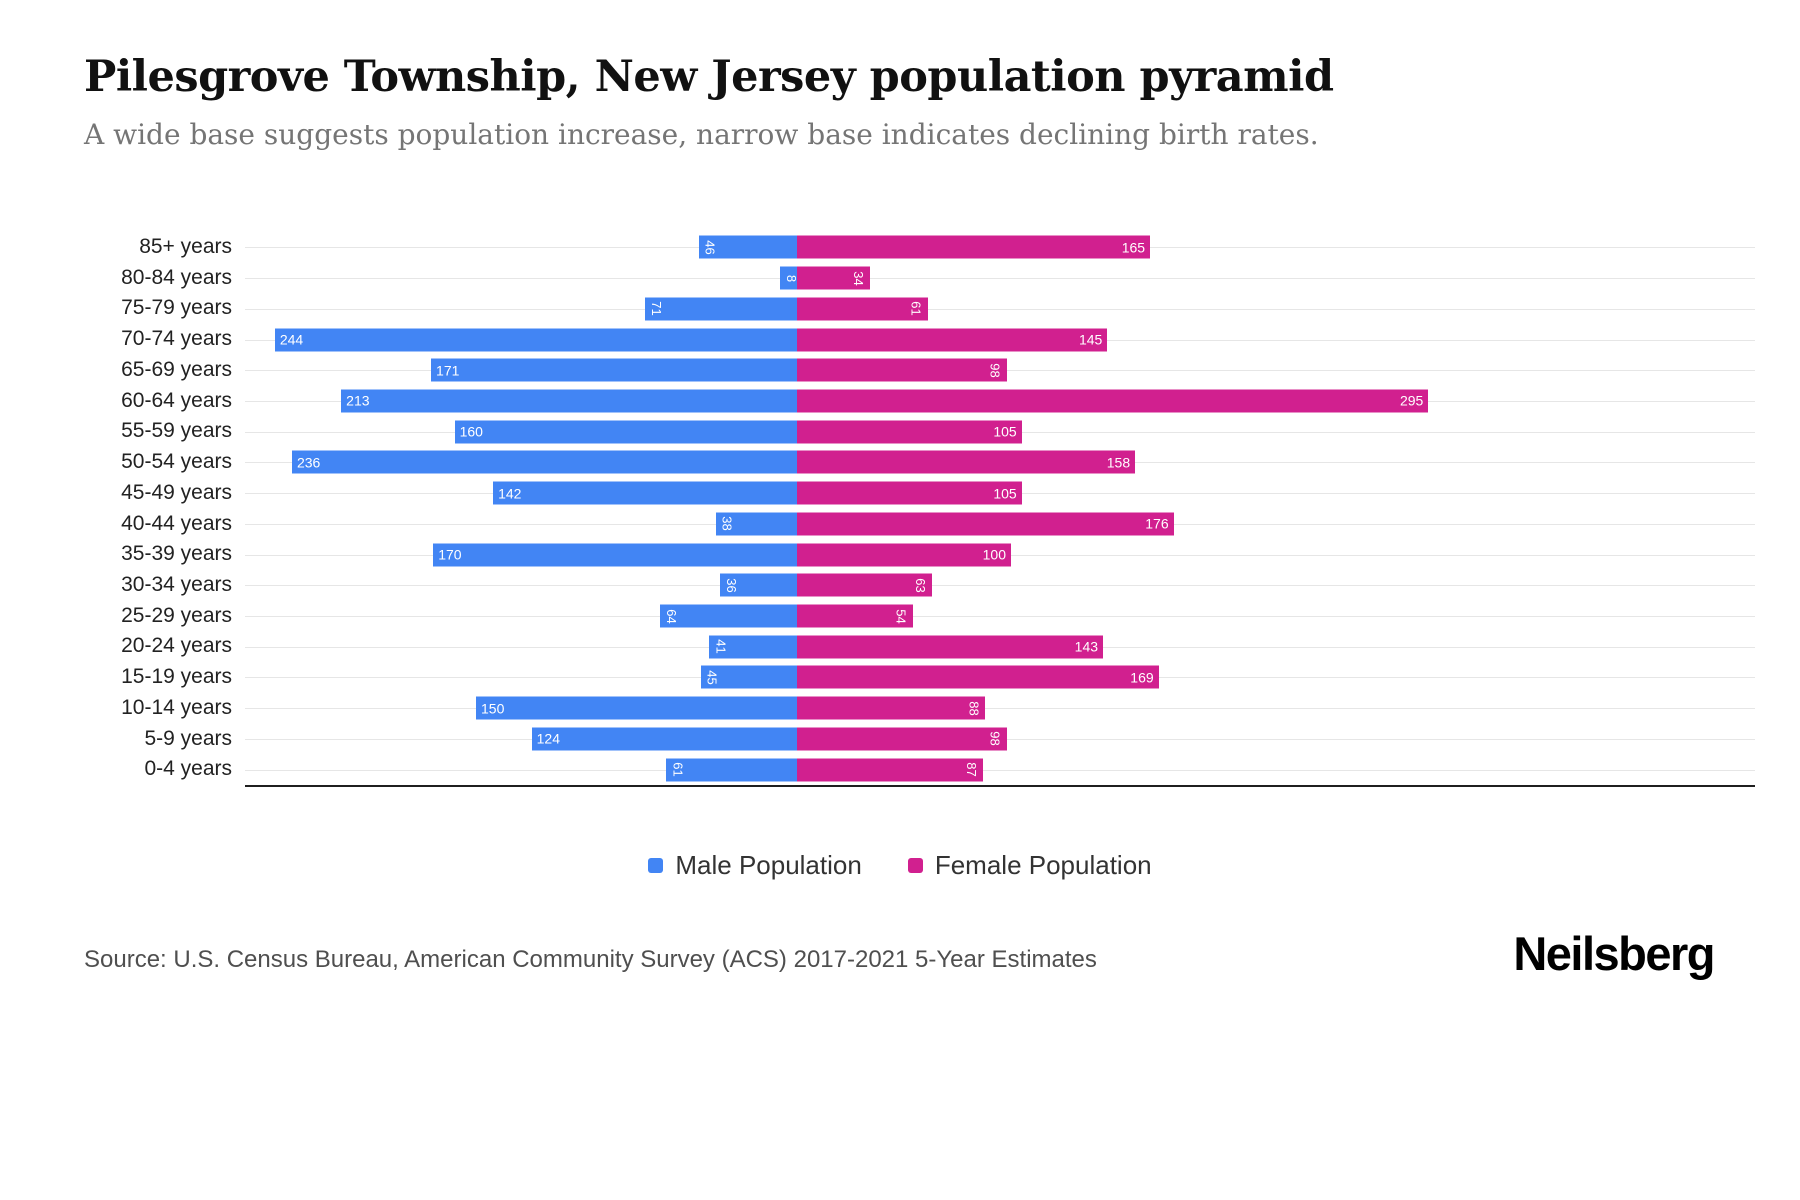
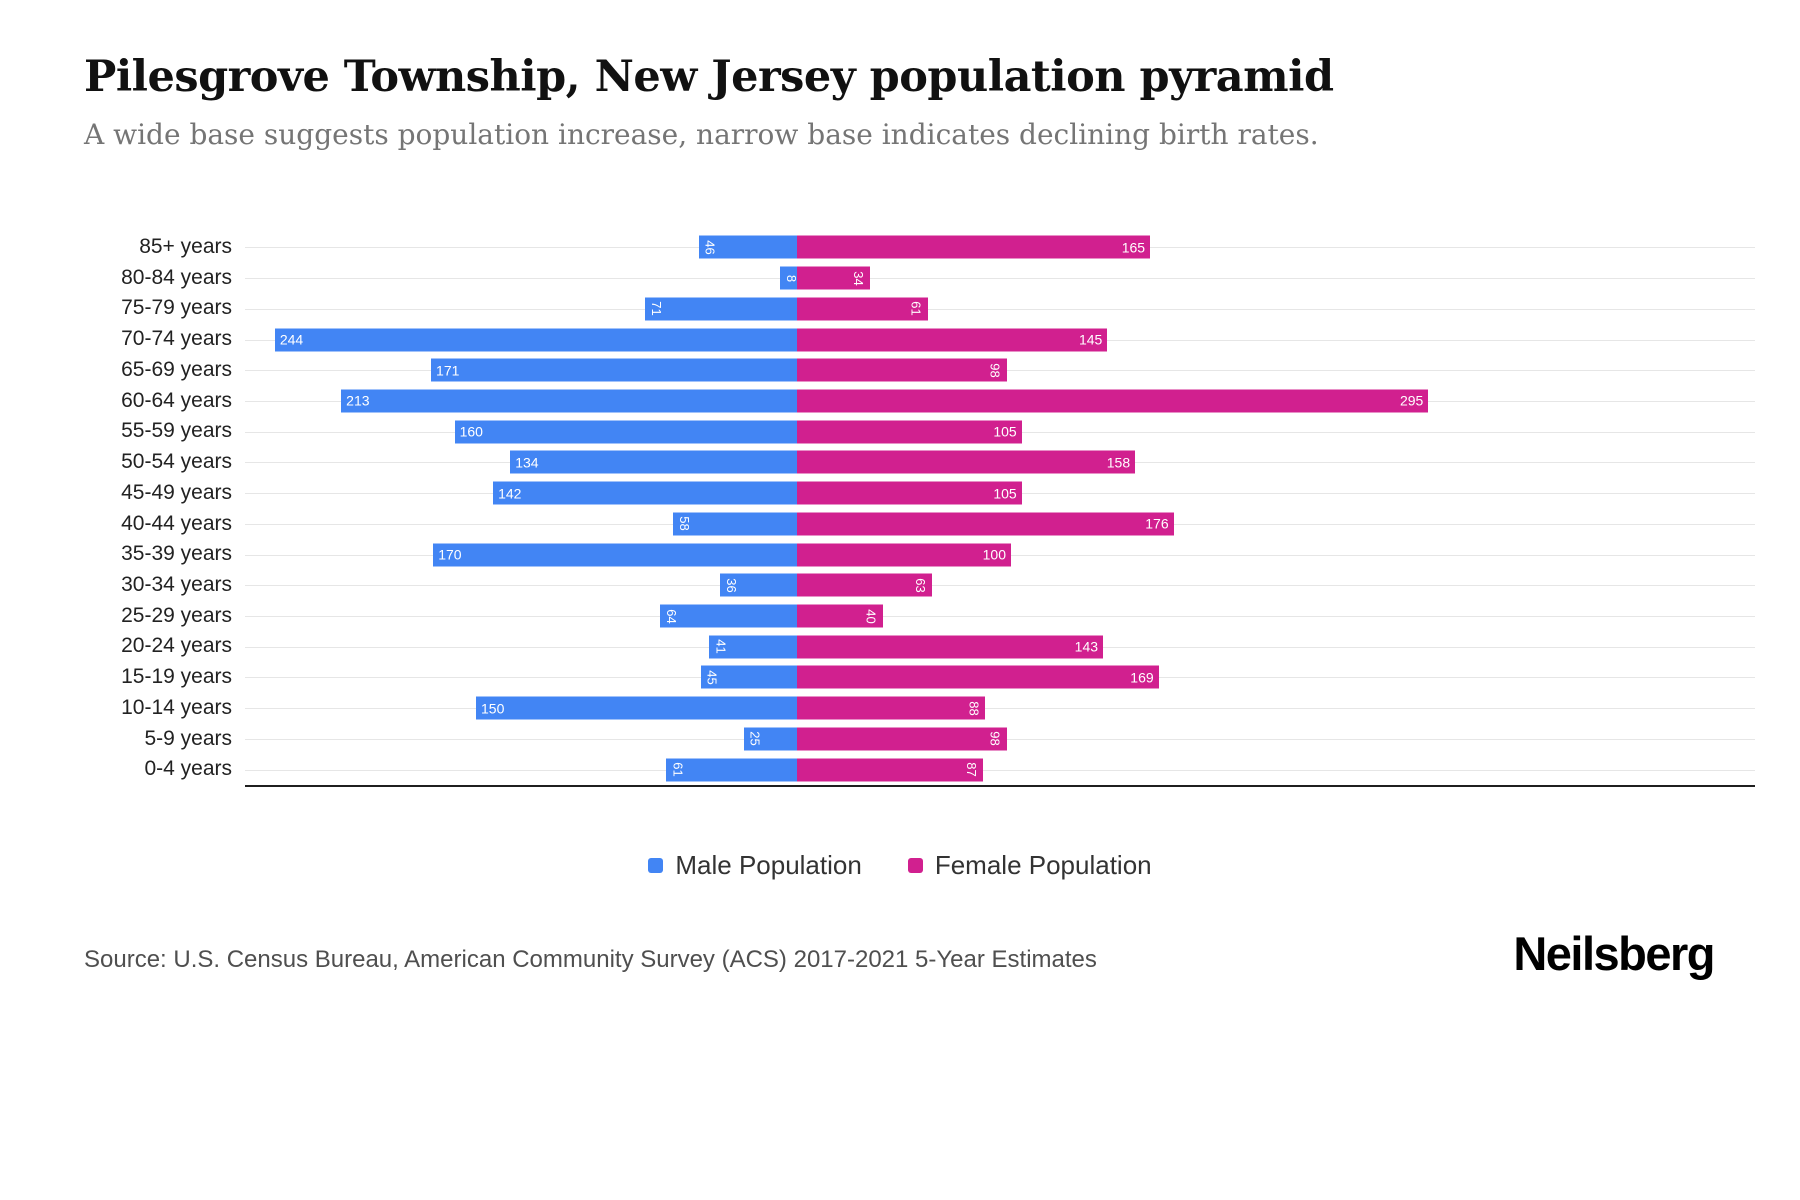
Male Population/50-54 years: 236 -> 134
Male Population/40-44 years: 38 -> 58
Female Population/25-29 years: 54 -> 40
Male Population/5-9 years: 124 -> 25
